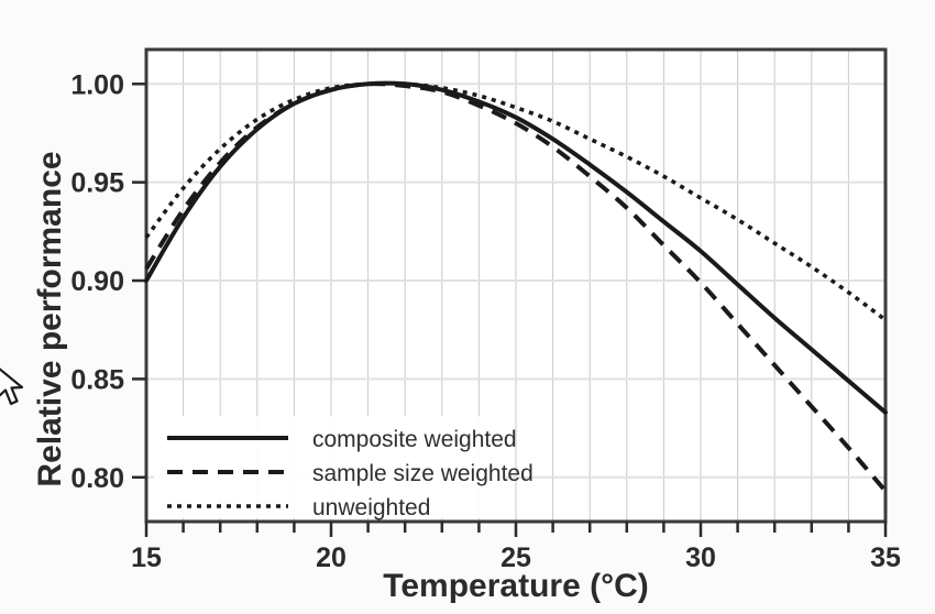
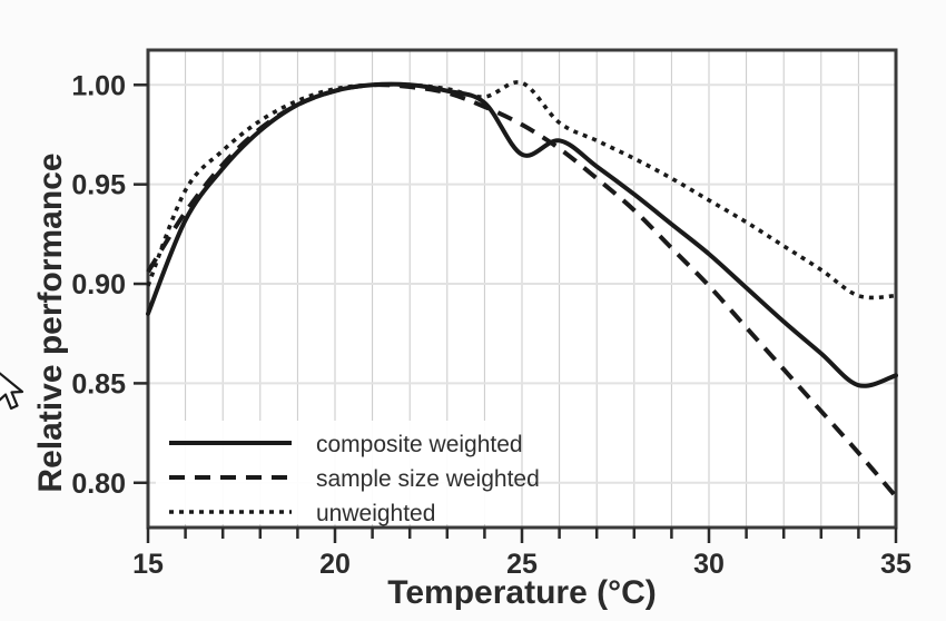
composite weighted/15: 0.900 -> 0.885
unweighted/15: 0.922 -> 0.899
composite weighted/25: 0.983 -> 0.965
unweighted/25: 0.988 -> 1.001
composite weighted/35: 0.833 -> 0.854
unweighted/35: 0.880 -> 0.894
